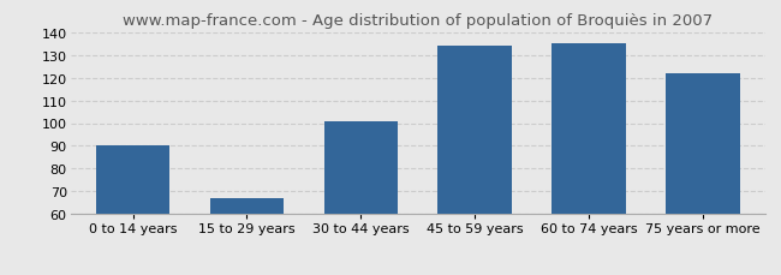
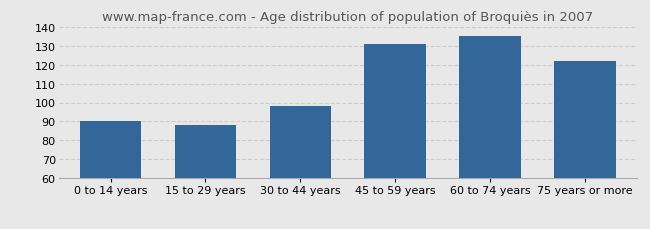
15 to 29 years: 67 -> 88
30 to 44 years: 101 -> 98
45 to 59 years: 134 -> 131
